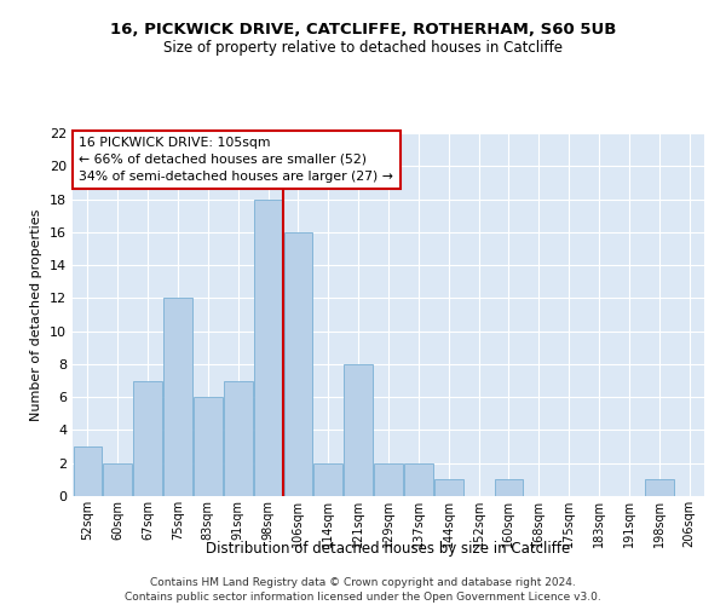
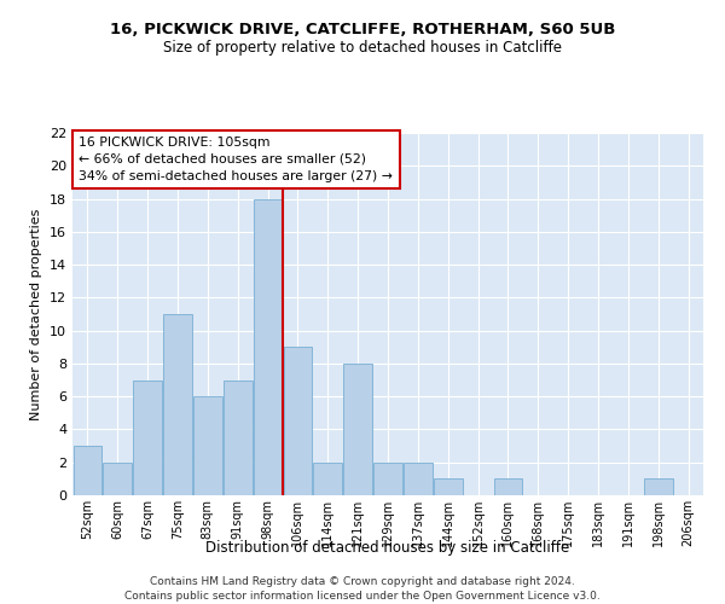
75sqm: 12 -> 11
106sqm: 16 -> 9
